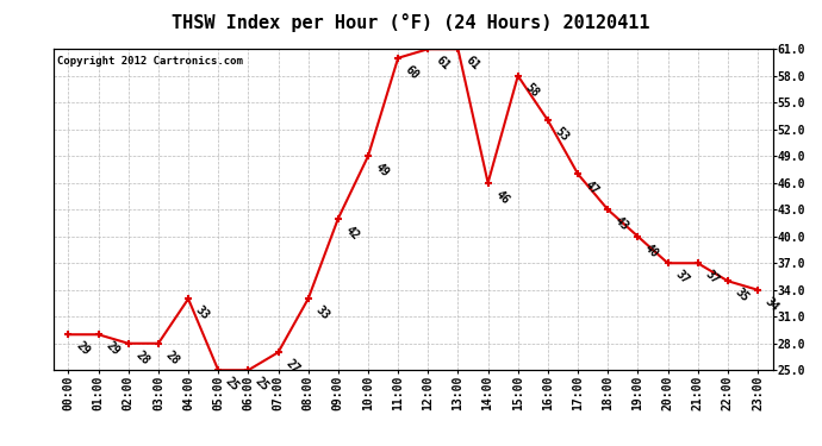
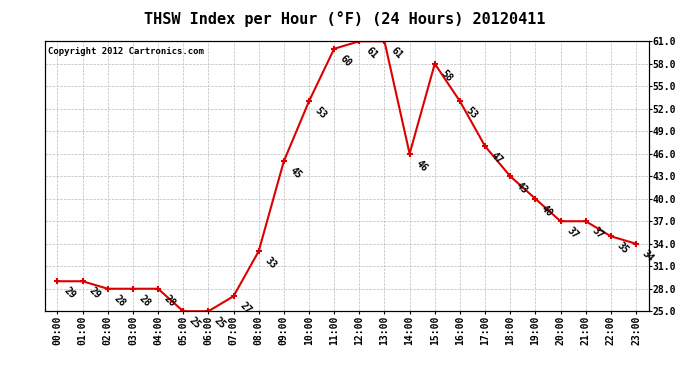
04:00: 33 -> 28
09:00: 42 -> 45
10:00: 49 -> 53
